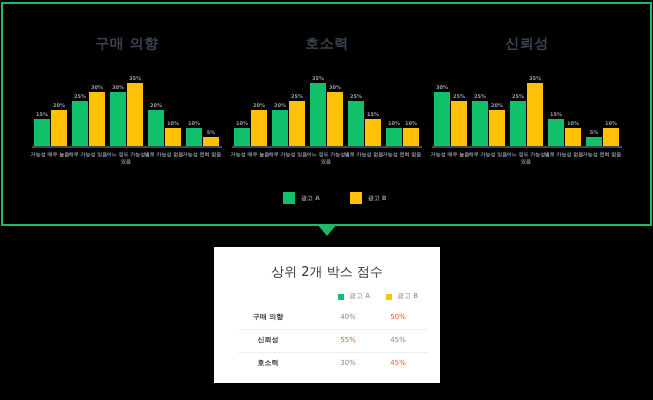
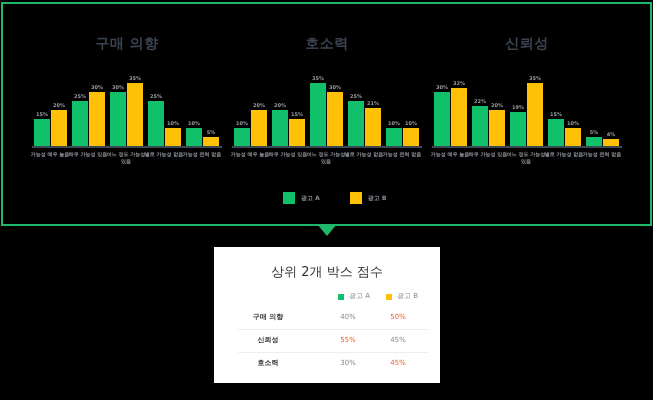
구매 의향/광고 A/별로 가능성 없음: 20% -> 25%
호소력/광고 B/매우 가능성 있음: 25% -> 15%
호소력/광고 B/별로 가능성 없음: 15% -> 21%
신뢰성/광고 B/가능성 매우 높음: 25% -> 32%
신뢰성/광고 A/매우 가능성 있음: 25% -> 22%
신뢰성/광고 A/어느 정도 가능성 있음: 25% -> 19%
신뢰성/광고 B/가능성 전혀 없음: 10% -> 4%
